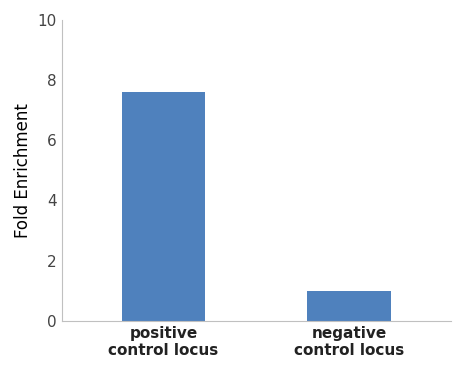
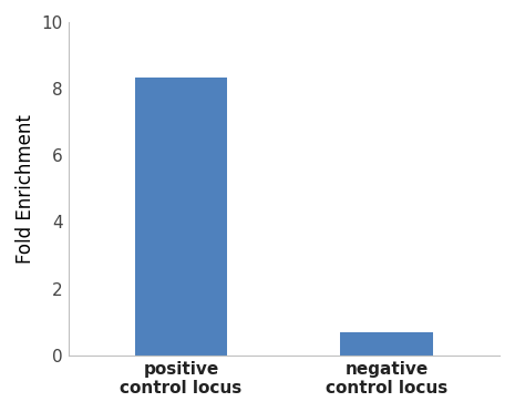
positive control locus: 7.60 -> 8.35
negative control locus: 1.00 -> 0.68
